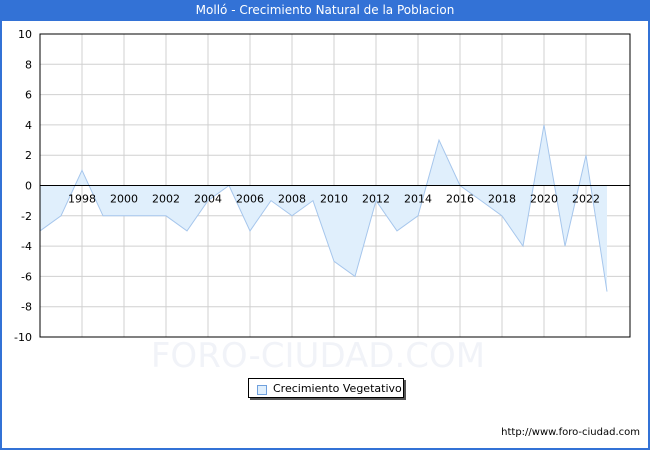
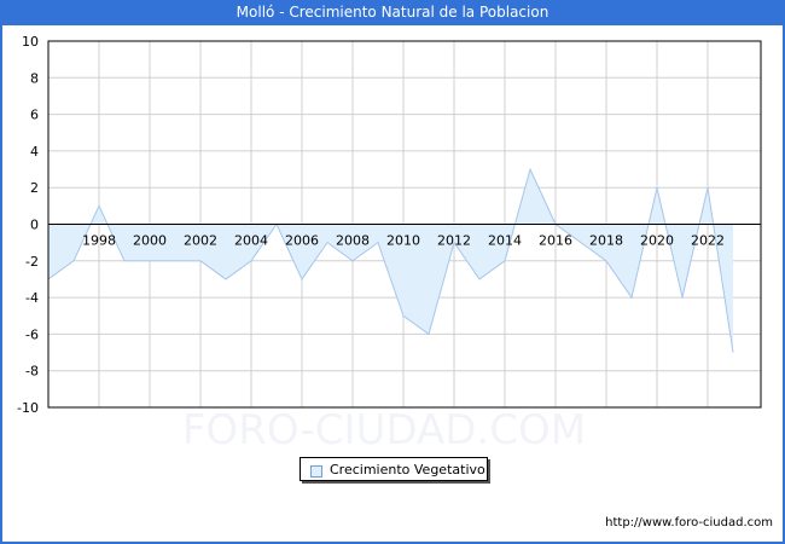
2004: -1 -> -2
2020: 4 -> 2
